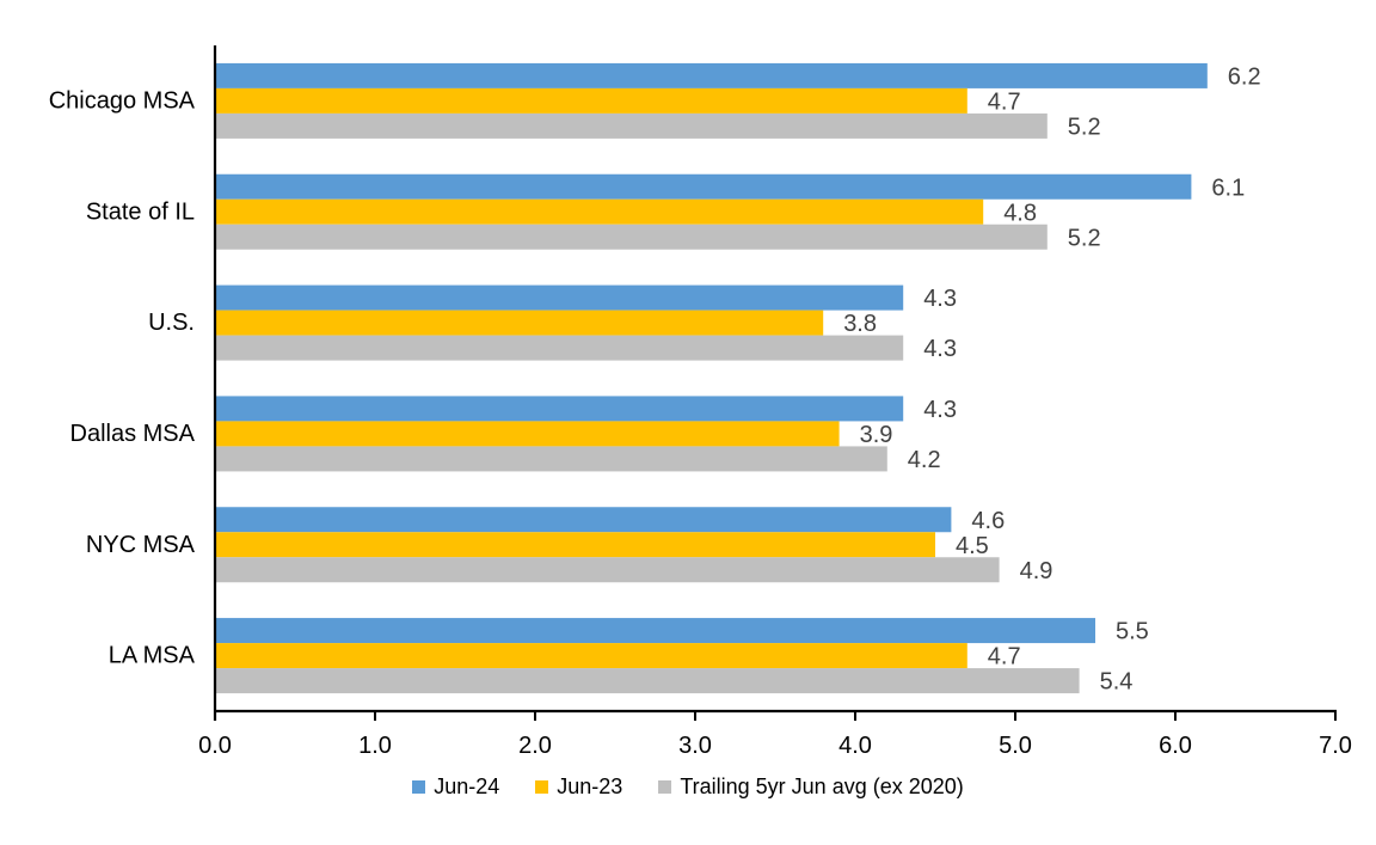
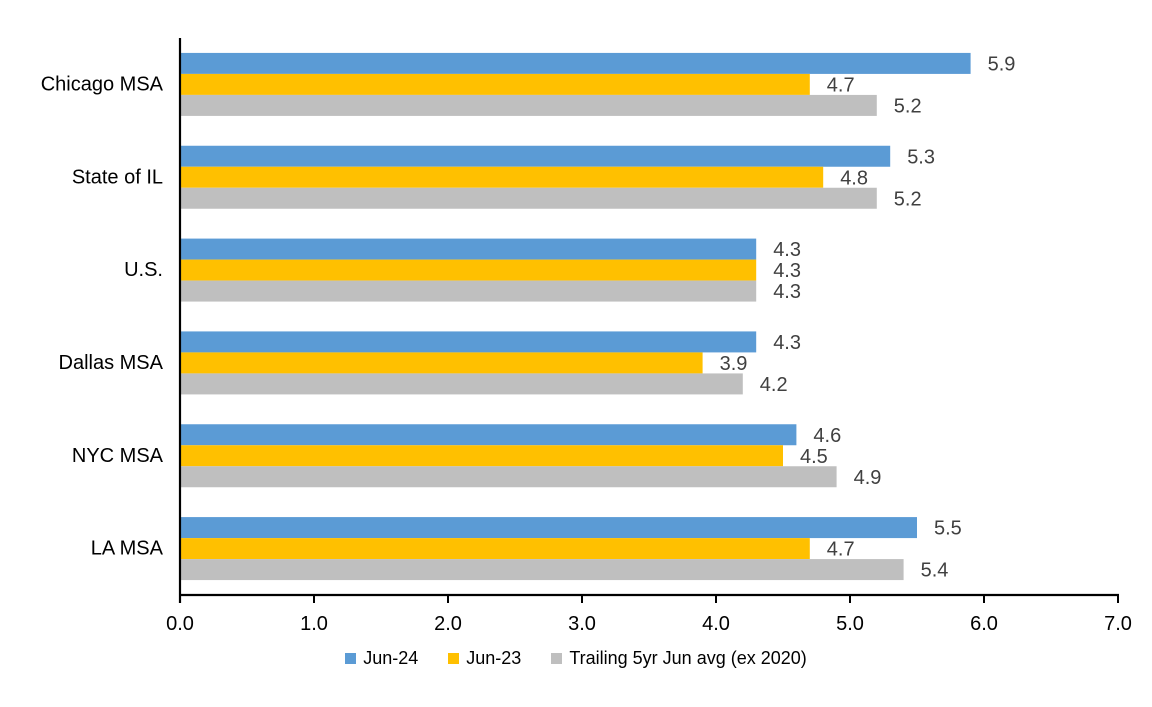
Jun-24/Chicago MSA: 6.2 -> 5.9
Jun-24/State of IL: 6.1 -> 5.3
Jun-23/U.S.: 3.8 -> 4.3
